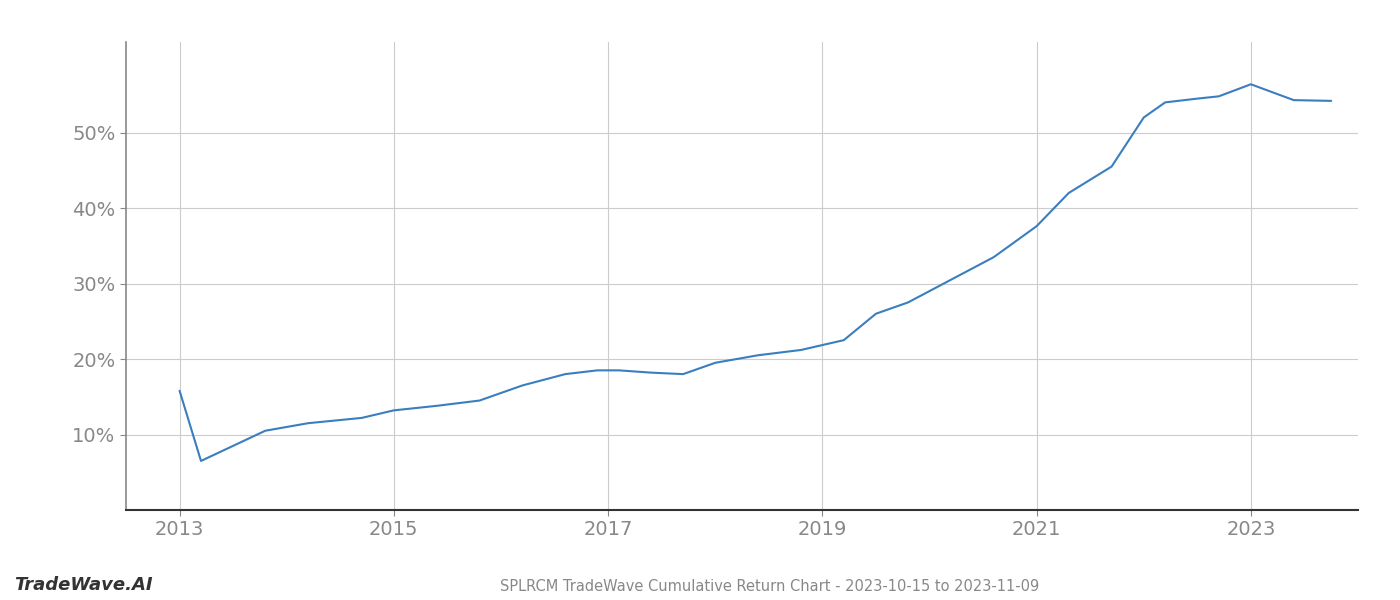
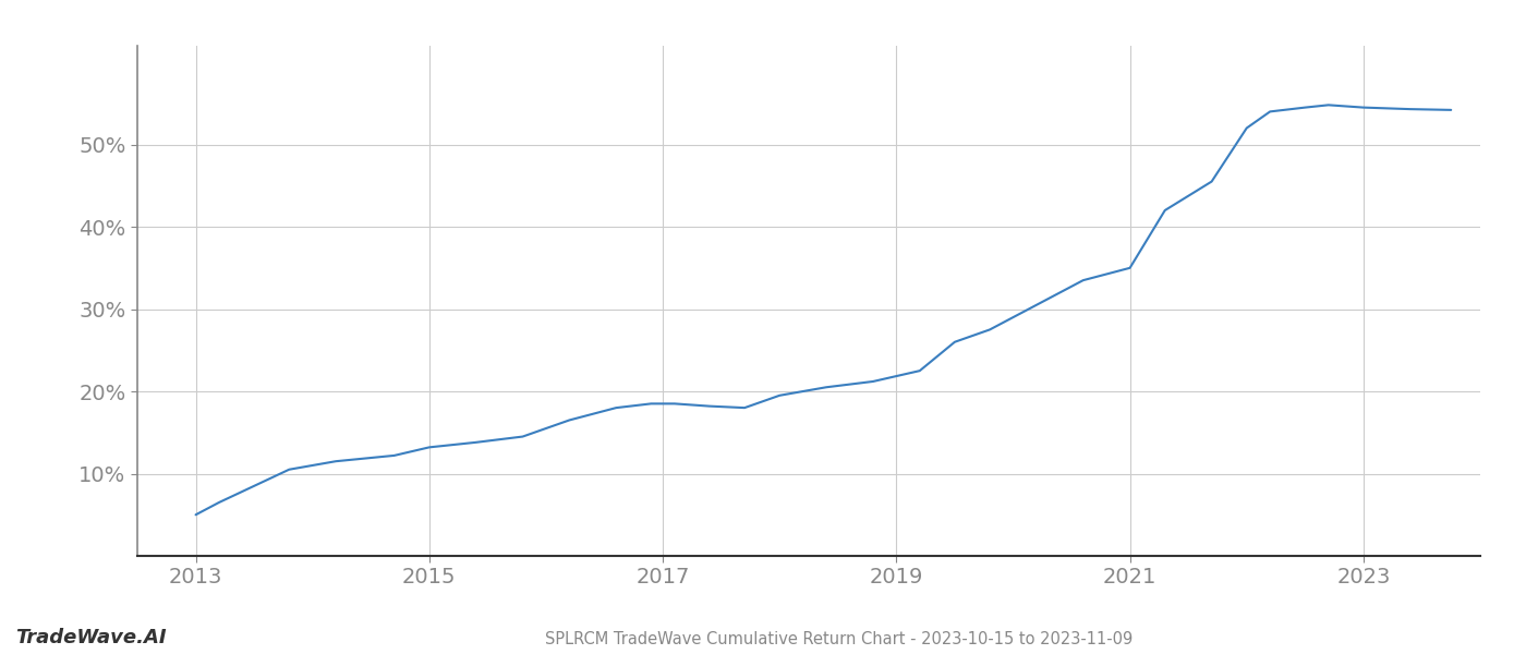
2013: 15.8% -> 5.0%
2021: 37.6% -> 35.0%
2023: 56.4% -> 54.5%
